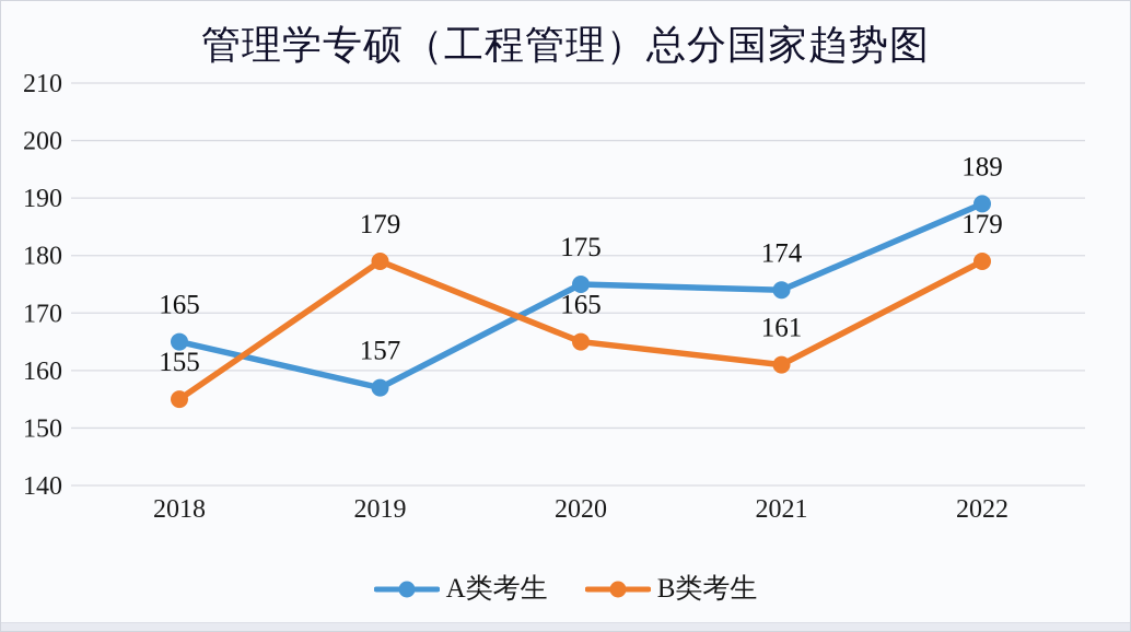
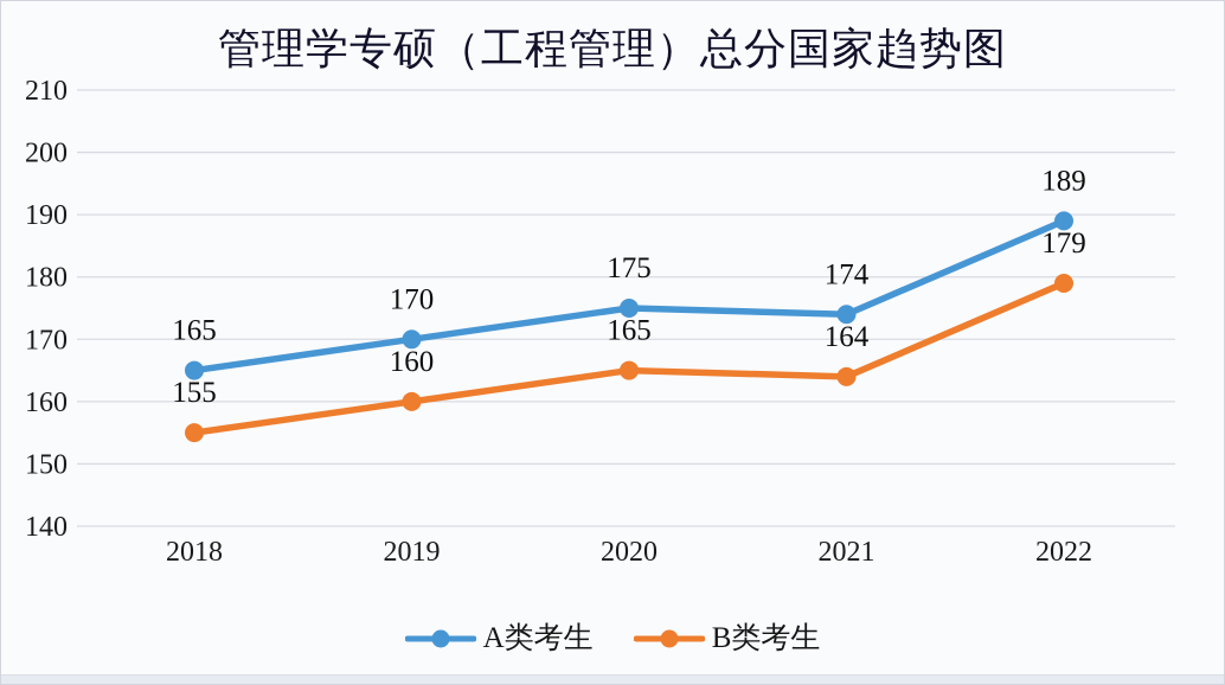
A类考生/2019: 157 -> 170
B类考生/2019: 179 -> 160
B类考生/2021: 161 -> 164
